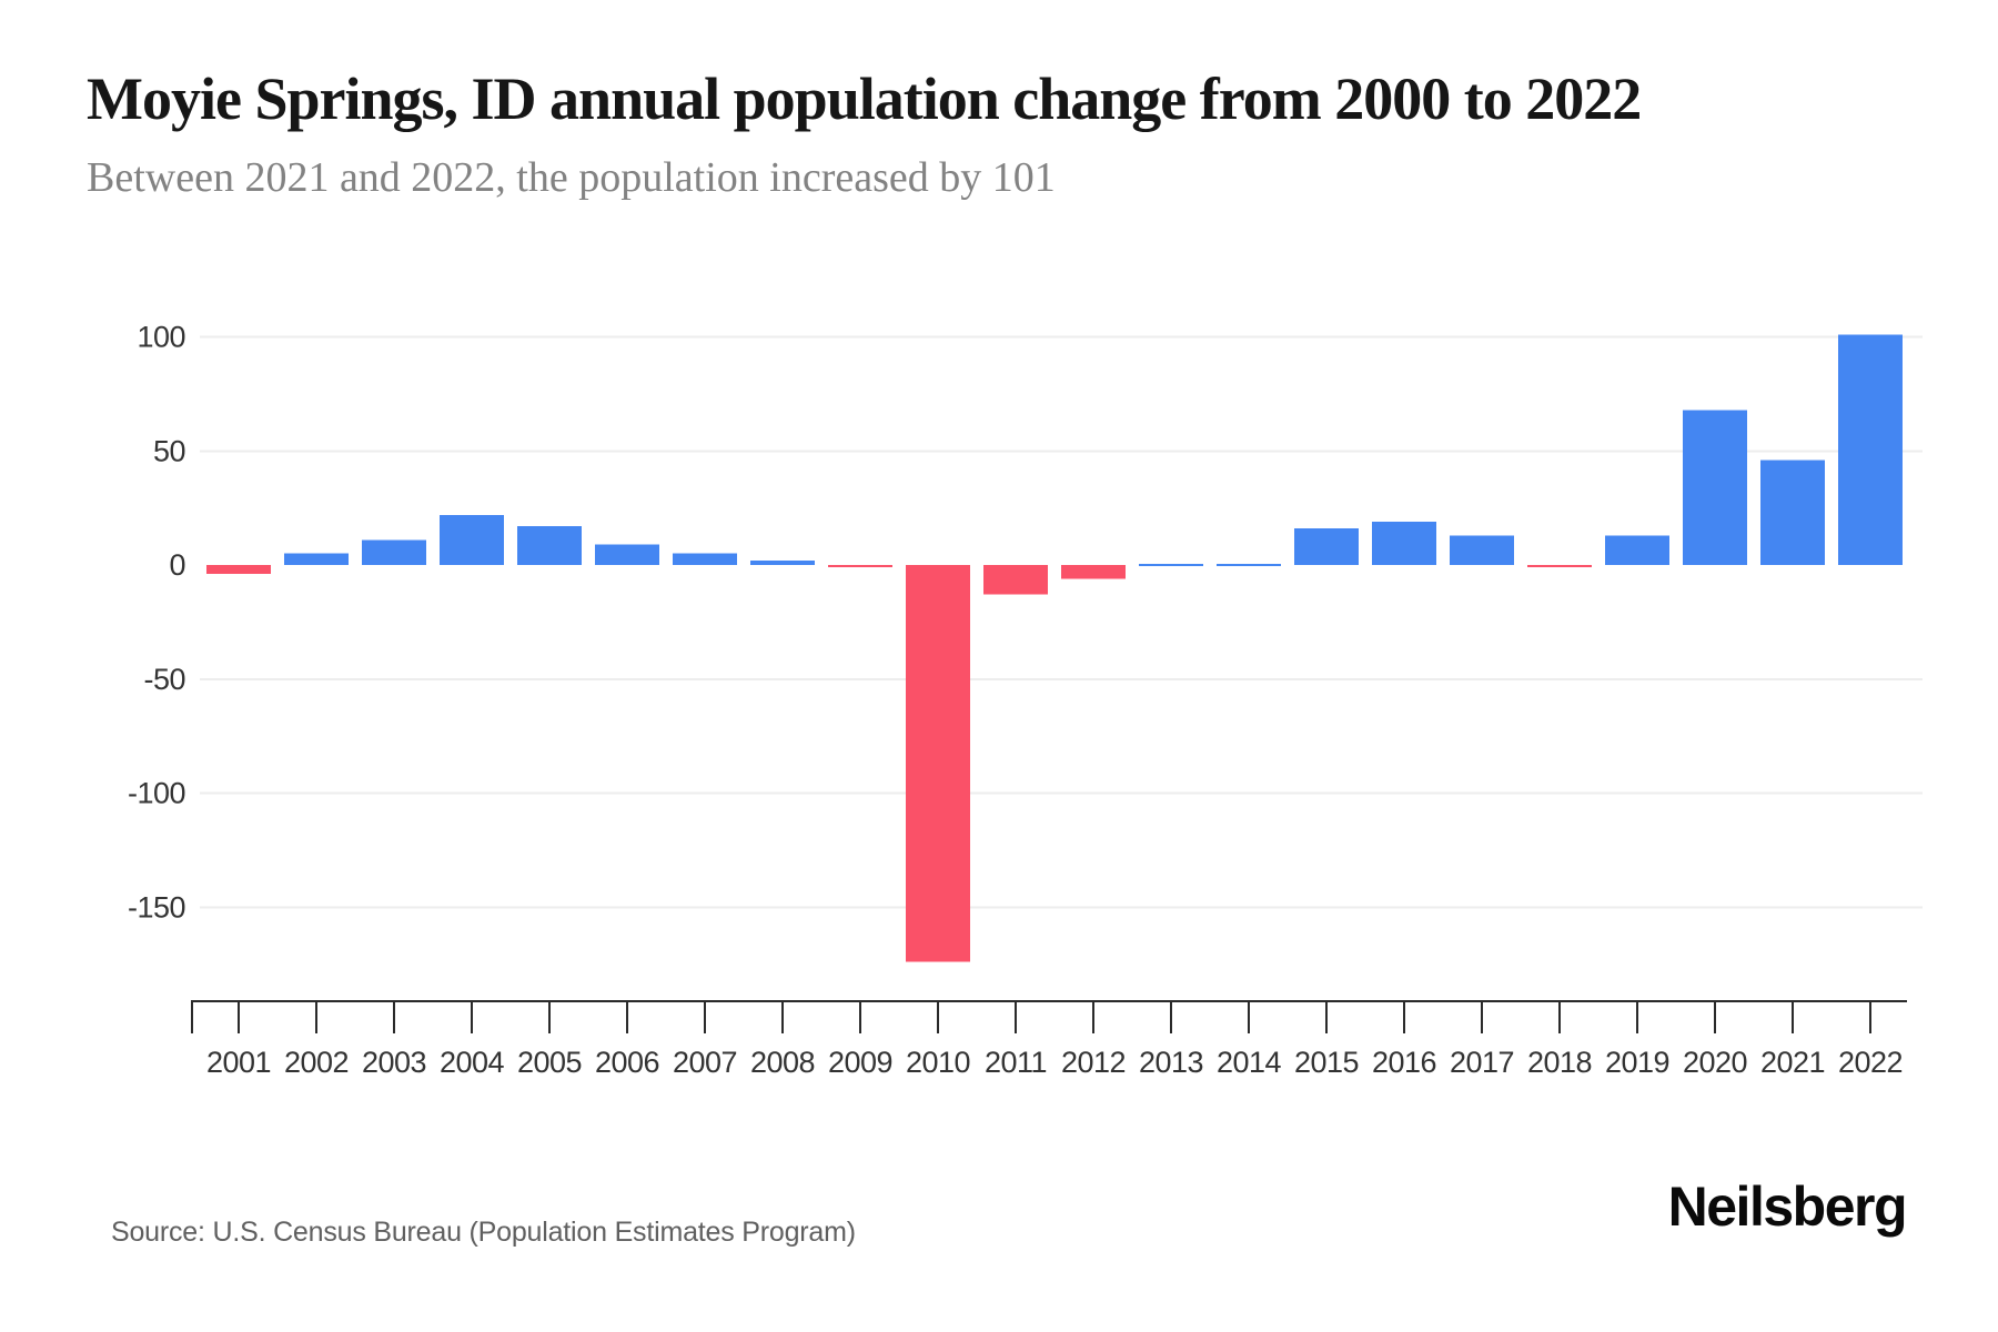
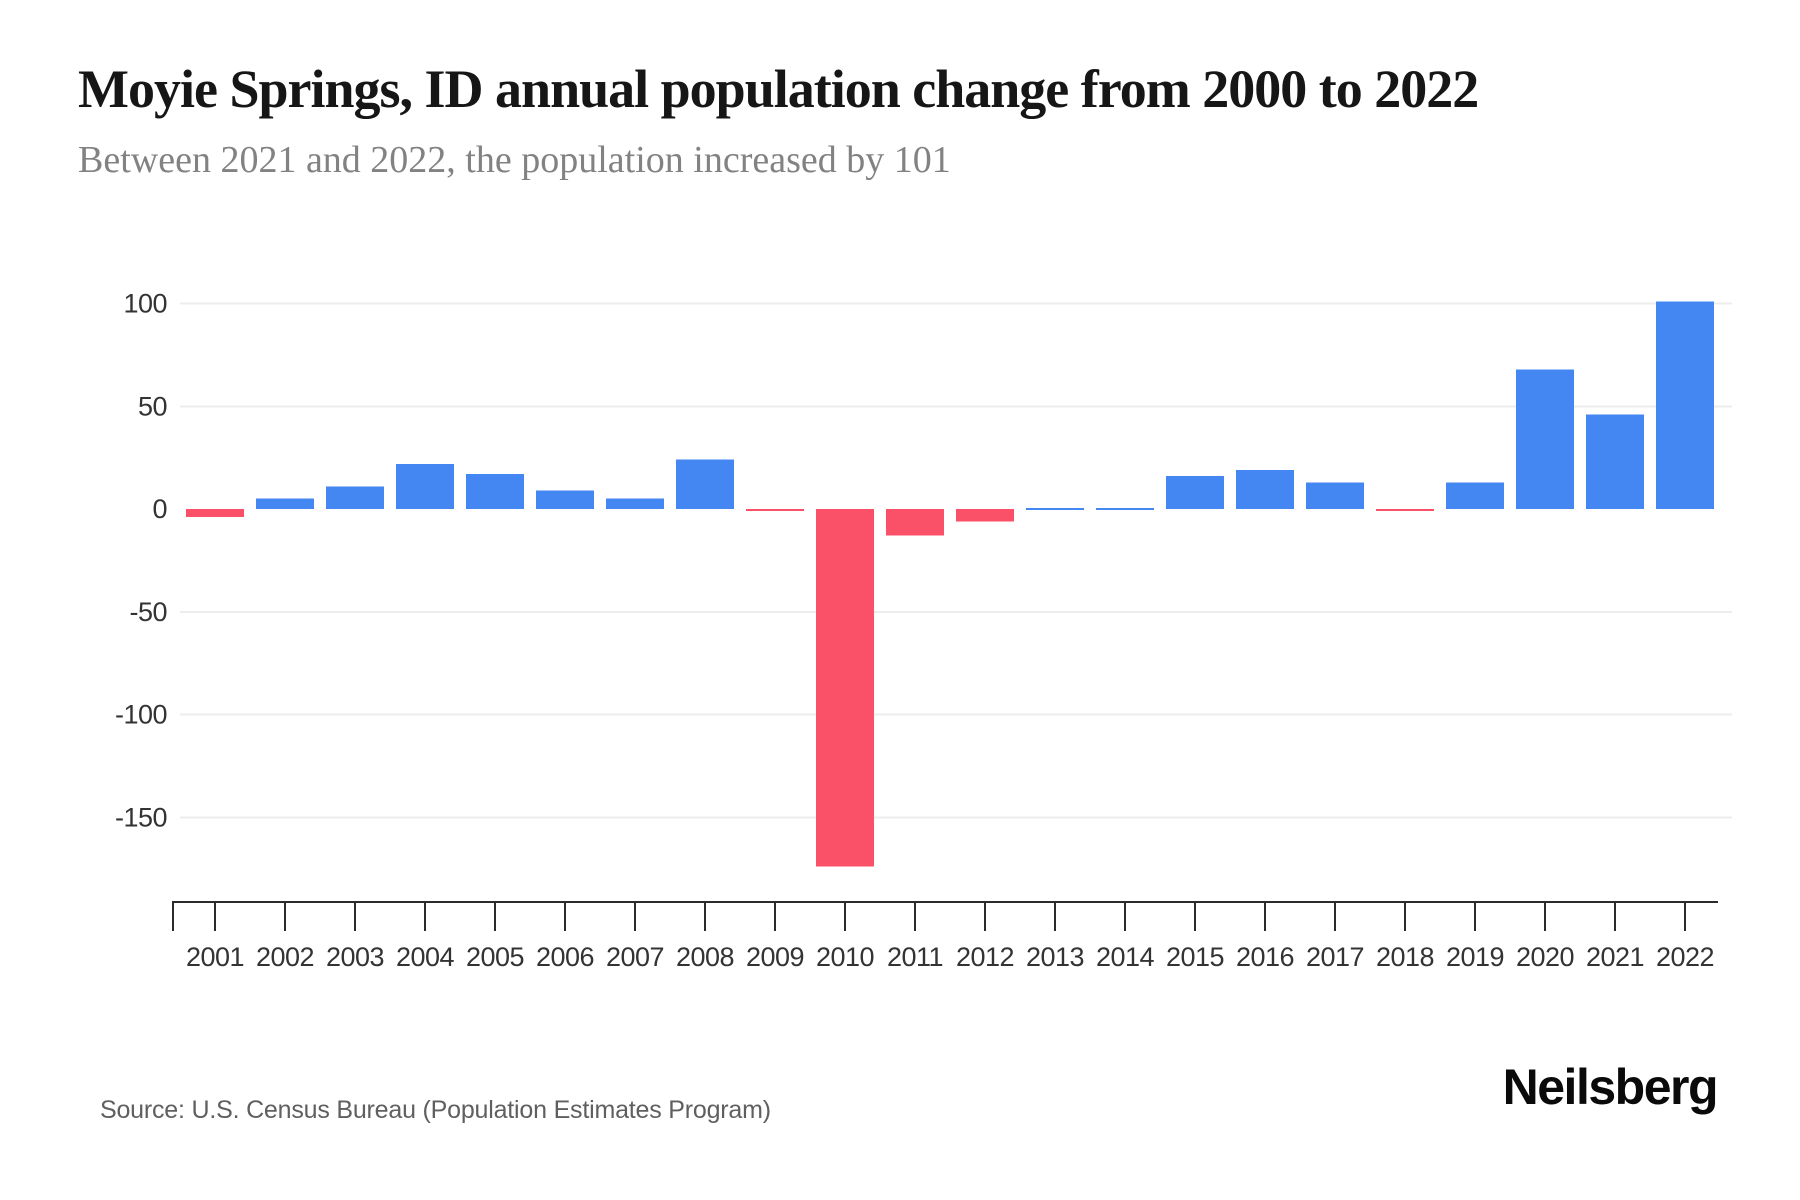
2008: 2 -> 24
